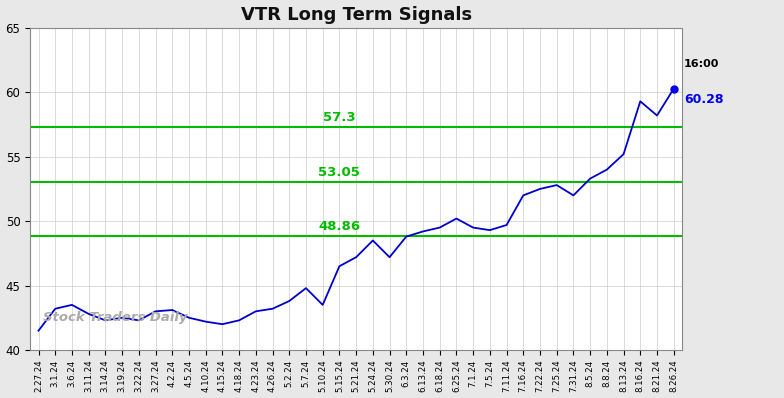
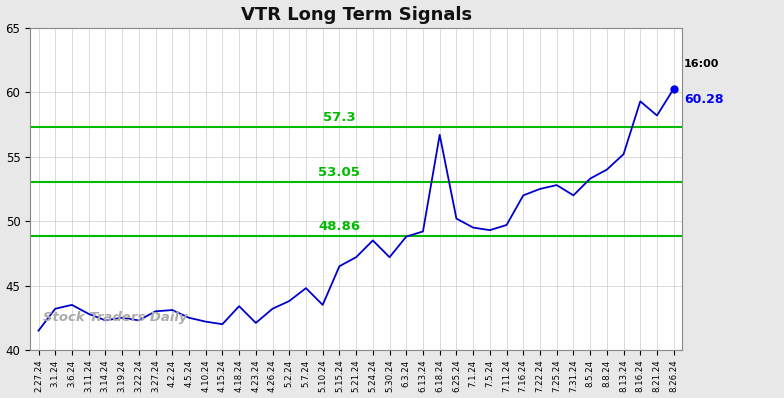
4.18.24: 42.3 -> 43.4
4.23.24: 43.0 -> 42.1
6.18.24: 49.5 -> 56.7
